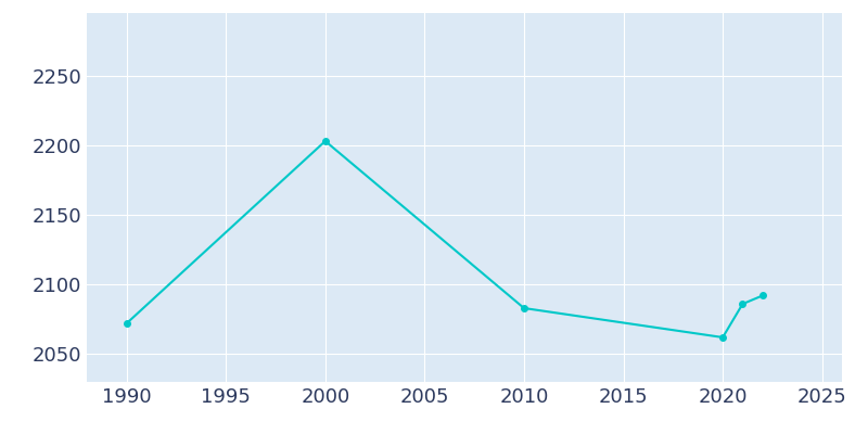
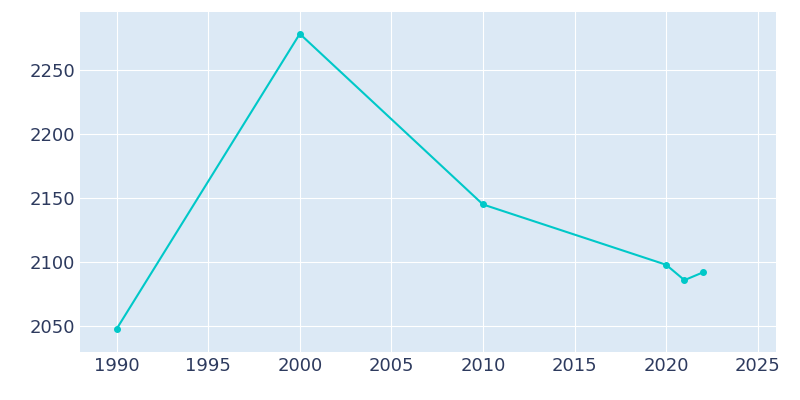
1990: 2072 -> 2048
2000: 2203 -> 2278
2010: 2083 -> 2145
2020: 2062 -> 2098
